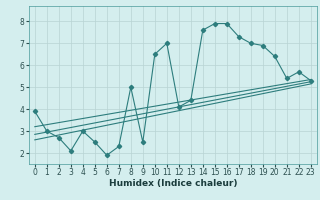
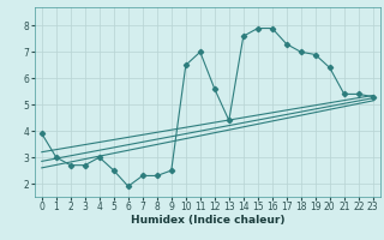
3: 2.1 -> 2.7
8: 5.0 -> 2.3
12: 4.1 -> 5.6
22: 5.7 -> 5.4
